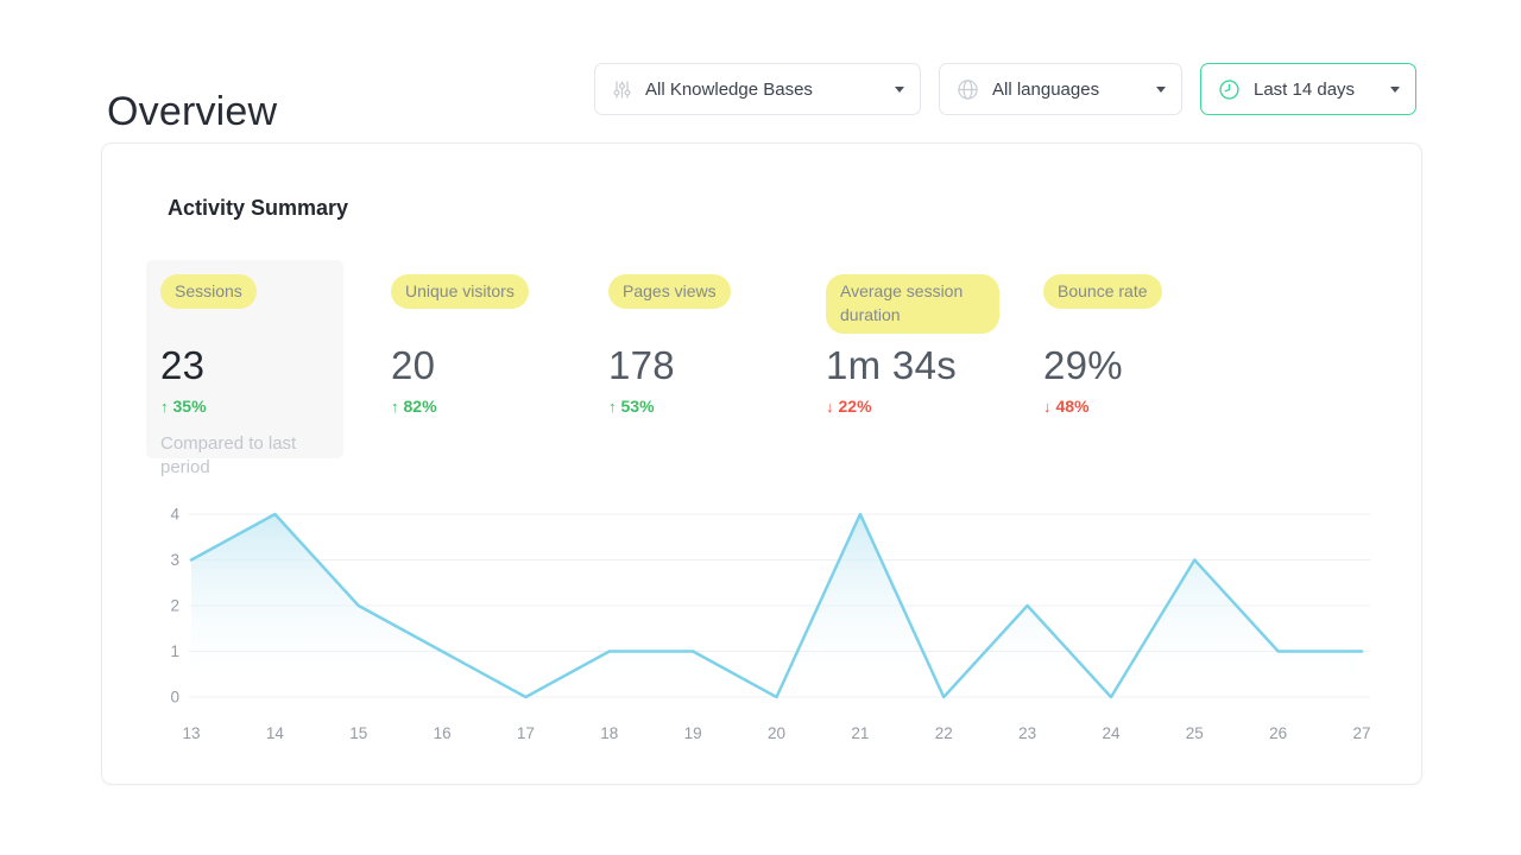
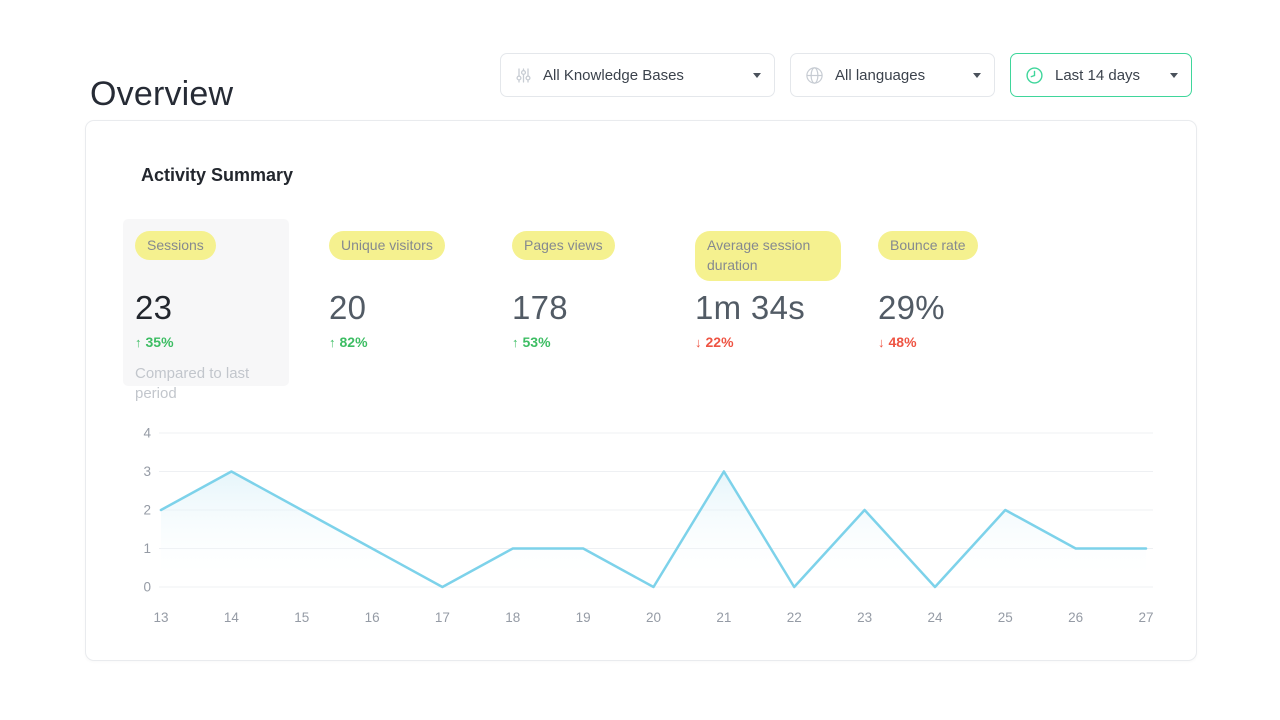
13: 3 -> 2
14: 4 -> 3
21: 4 -> 3
25: 3 -> 2
